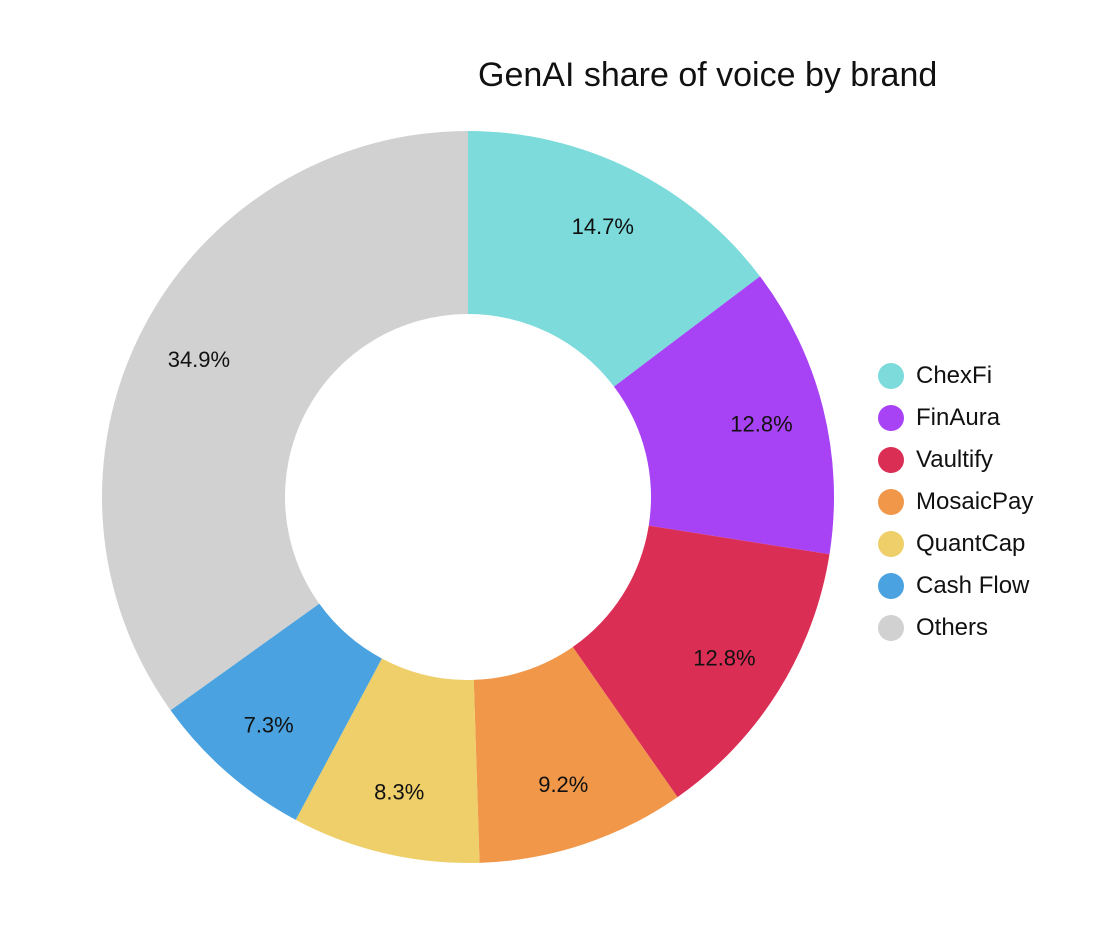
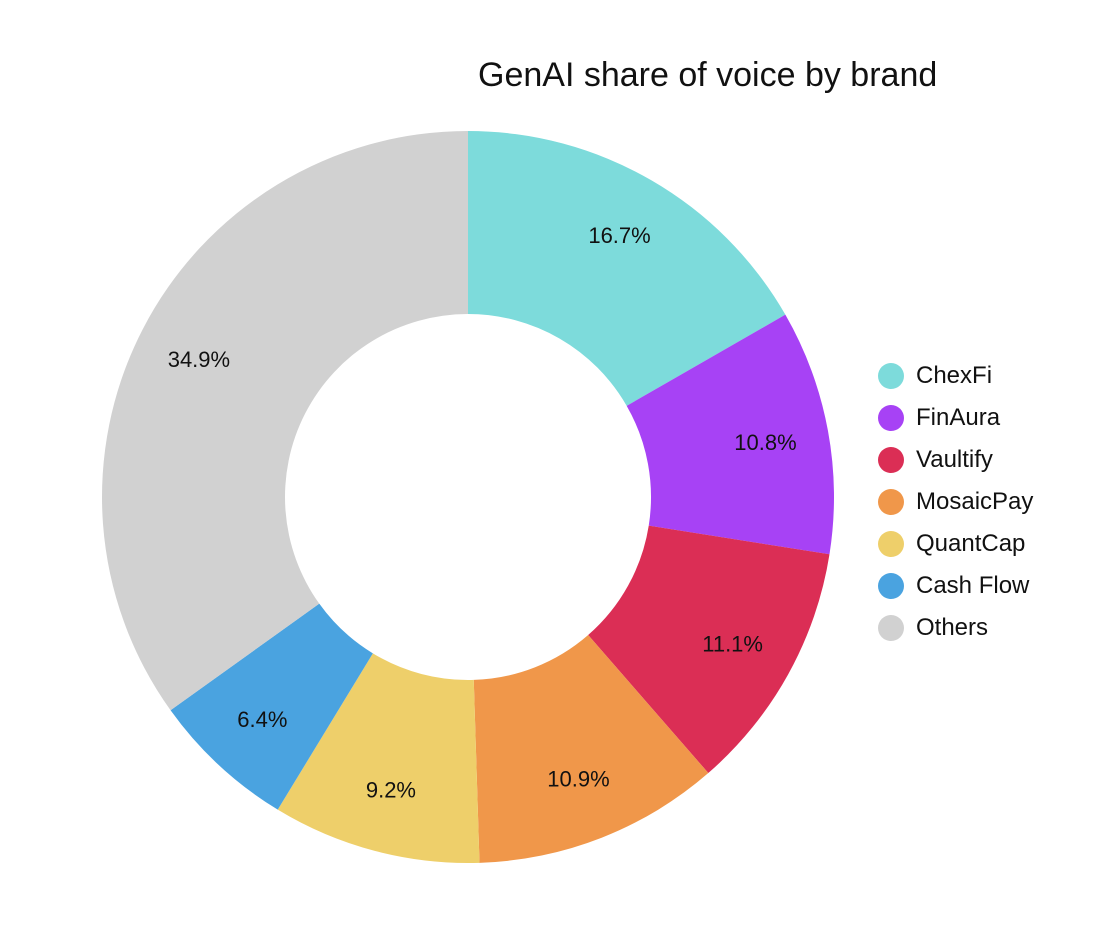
ChexFi: 14.7% -> 16.7%
FinAura: 12.8% -> 10.8%
Vaultify: 12.8% -> 11.1%
MosaicPay: 9.2% -> 10.9%
QuantCap: 8.3% -> 9.2%
Cash Flow: 7.3% -> 6.4%
